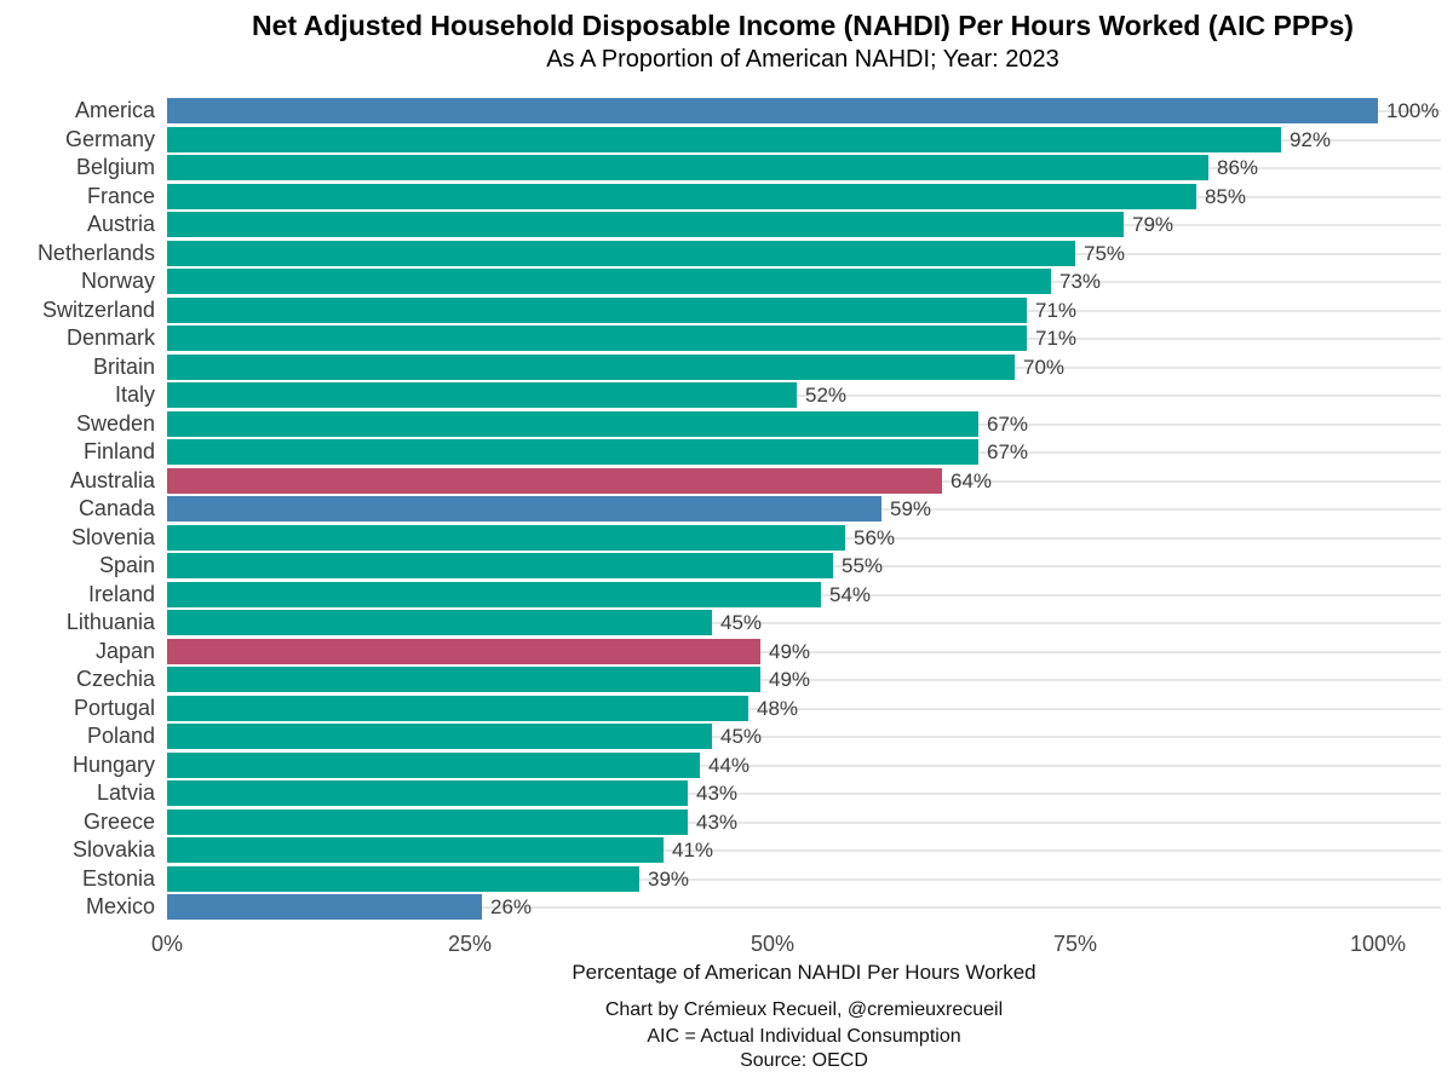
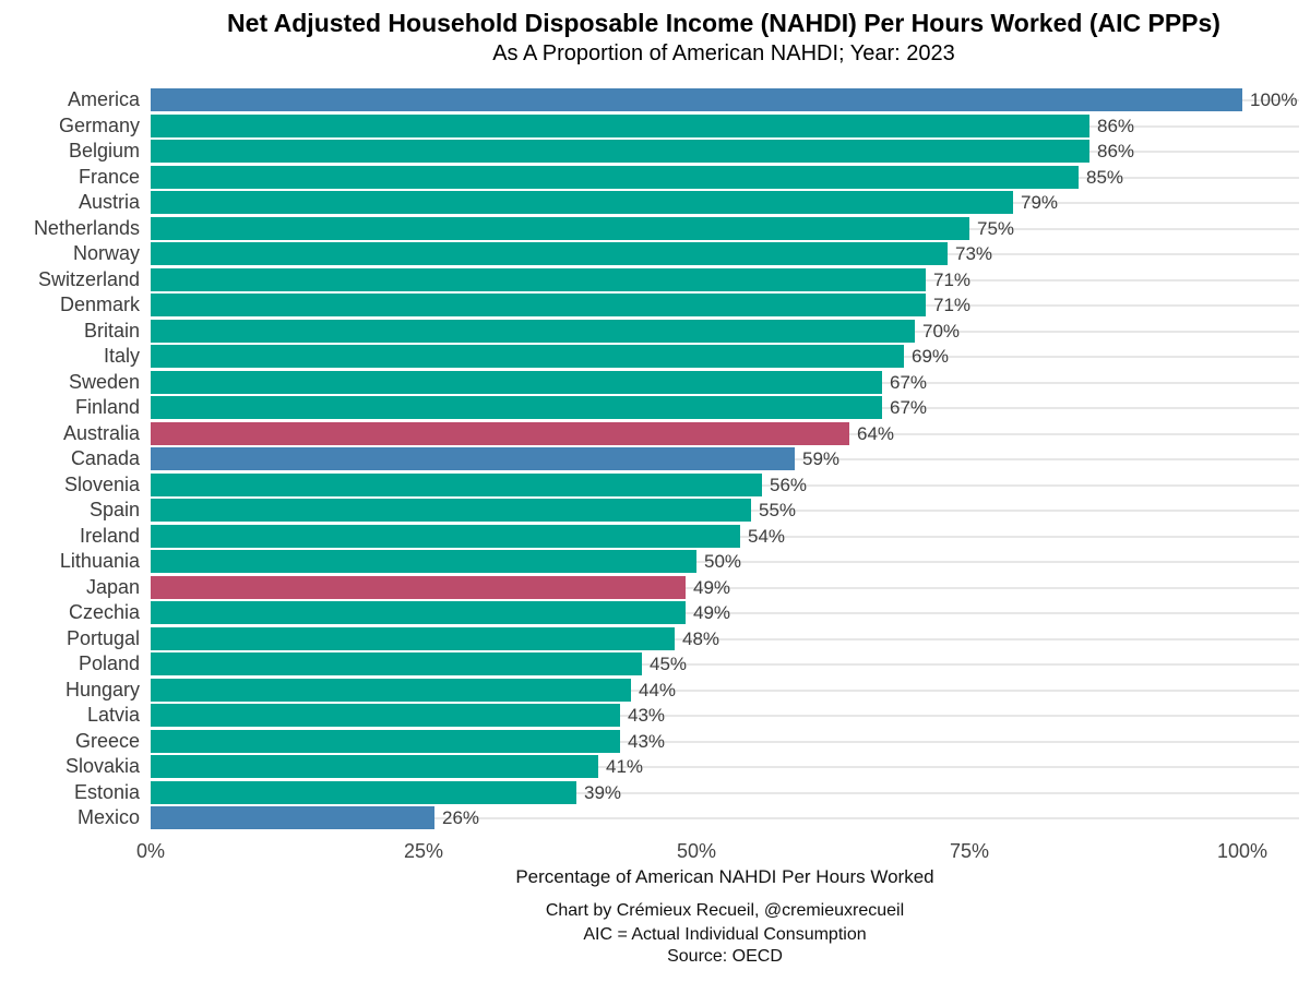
Germany: 92% -> 86%
Italy: 52% -> 69%
Lithuania: 45% -> 50%
